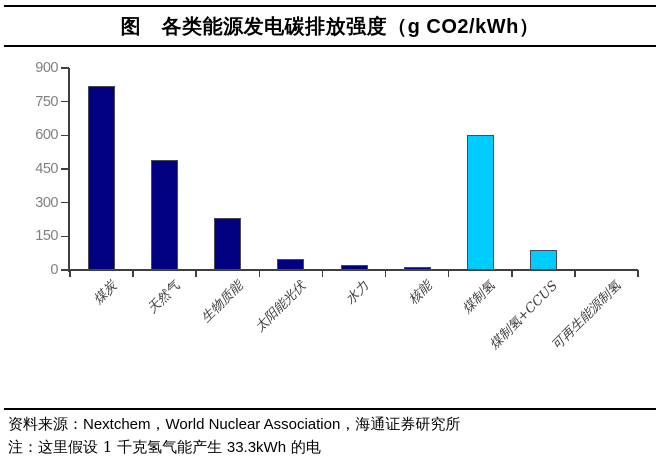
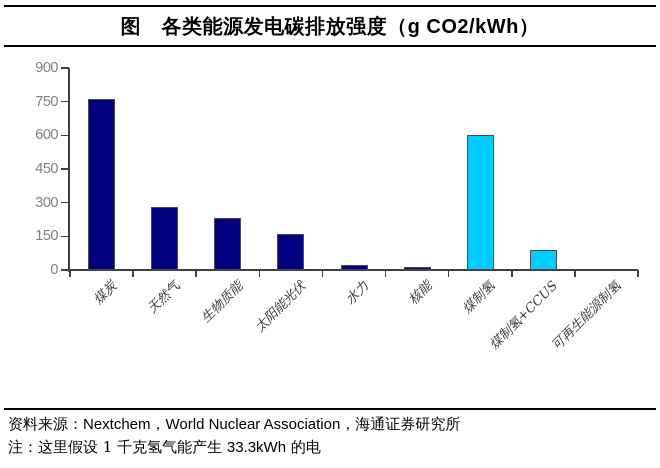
煤炭: 820 -> 760
天然气: 490 -> 280
太阳能光伏: 50 -> 160
